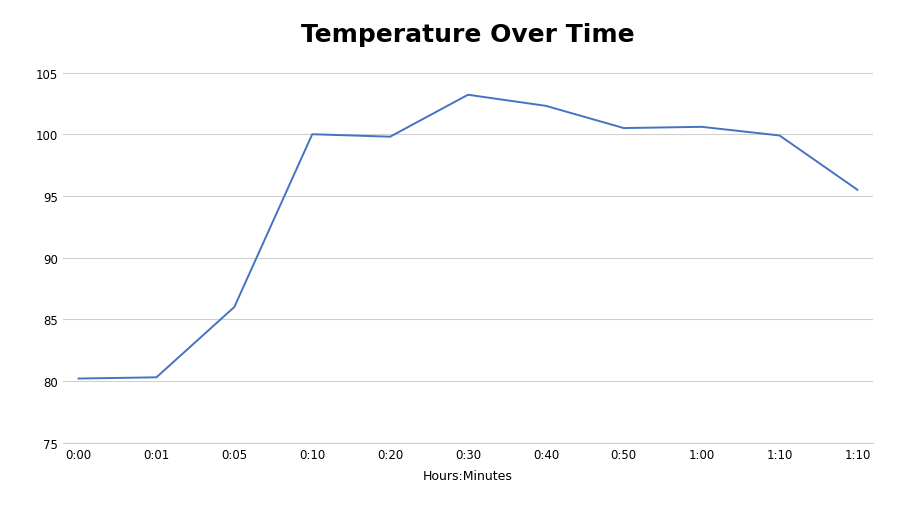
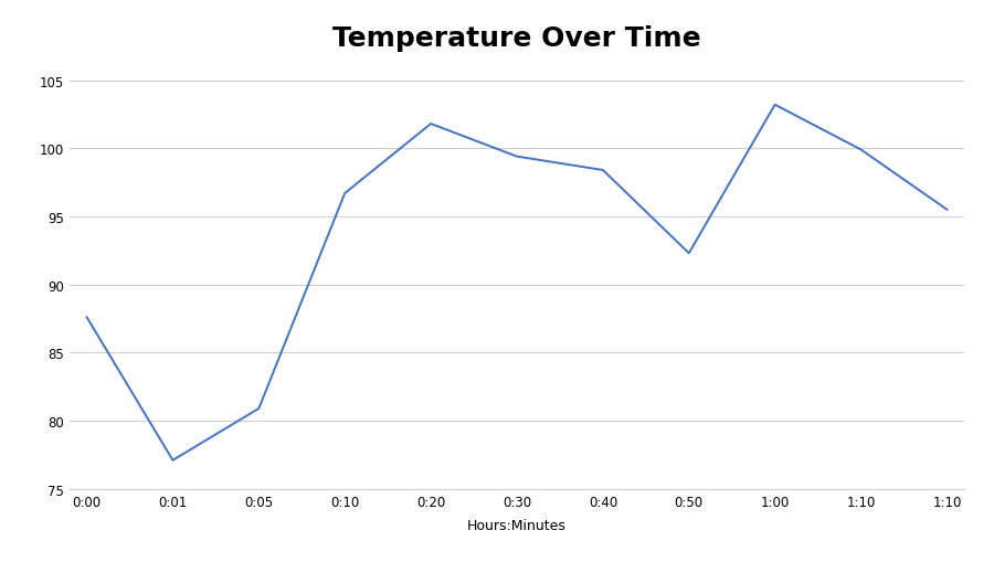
0:00: 80.2 -> 87.6
0:01: 80.3 -> 77.1
0:05: 86.0 -> 80.9
0:10: 100.0 -> 96.7
0:20: 99.8 -> 101.8
0:30: 103.2 -> 99.4
0:40: 102.3 -> 98.4
0:50: 100.5 -> 92.3
1:00: 100.6 -> 103.2
